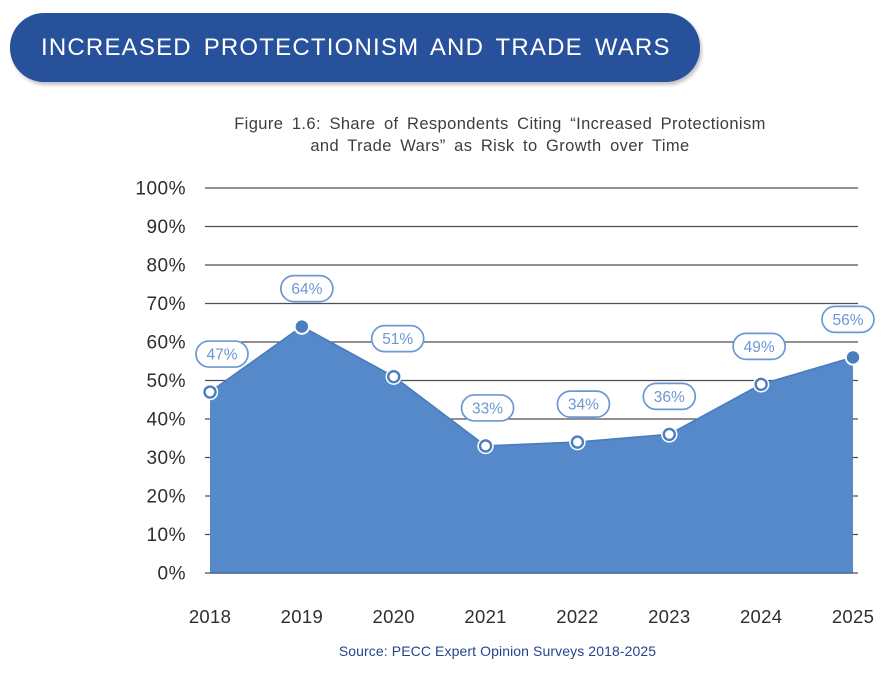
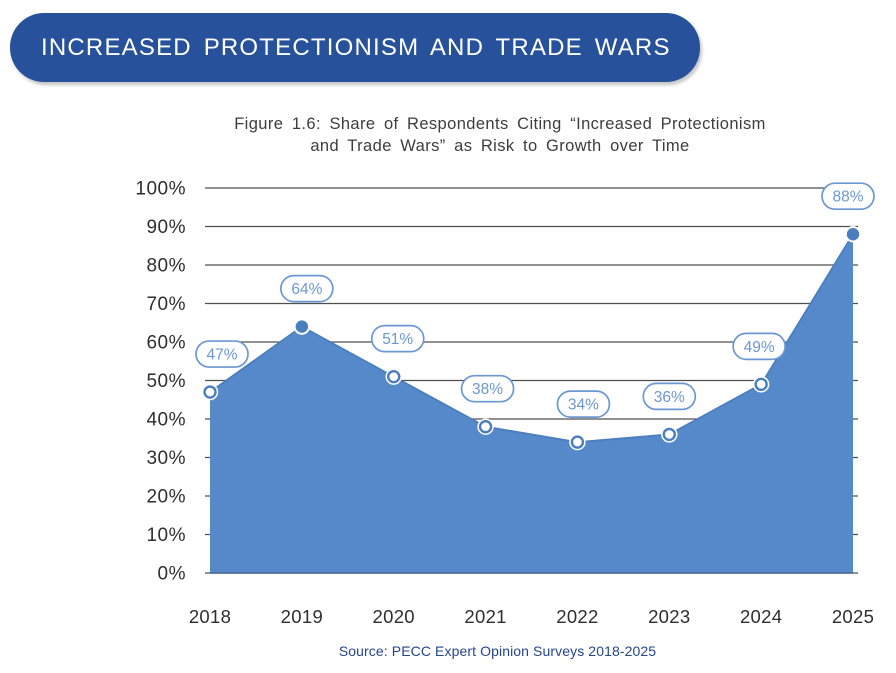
2021: 33% -> 38%
2025: 56% -> 88%
